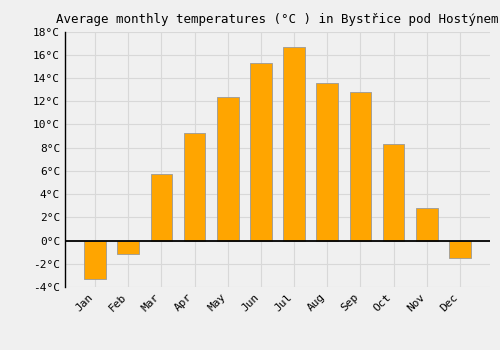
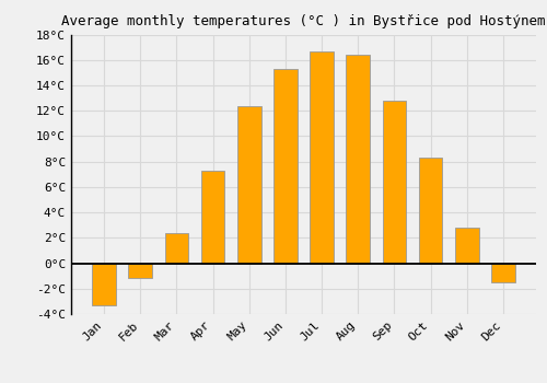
Mar: 5.7°C -> 2.4°C
Apr: 9.3°C -> 7.3°C
Aug: 13.6°C -> 16.4°C
